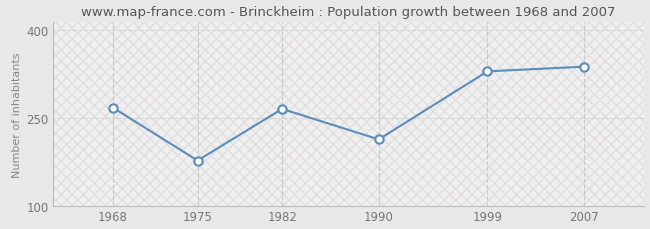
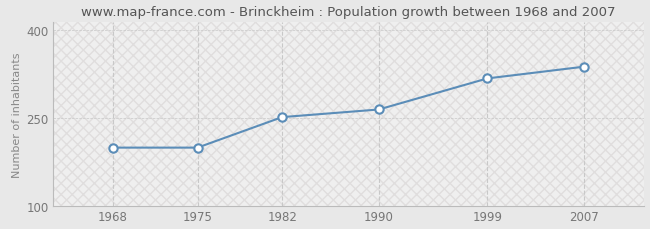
1968: 268 -> 200
1975: 178 -> 200
1982: 266 -> 252
1990: 214 -> 265
1999: 330 -> 318
